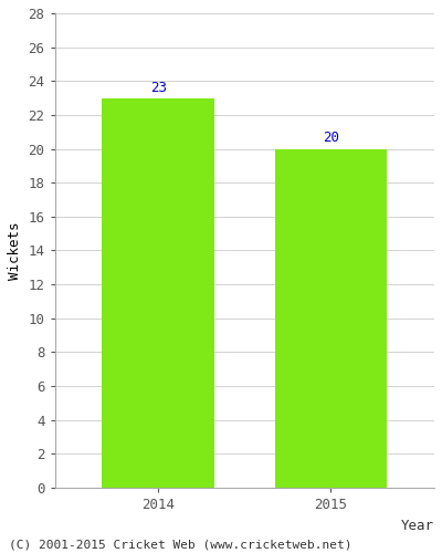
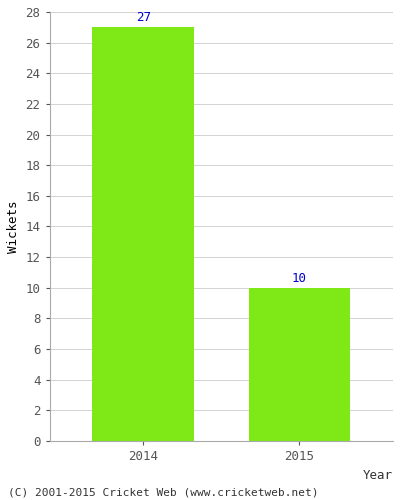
2014: 23 -> 27
2015: 20 -> 10
